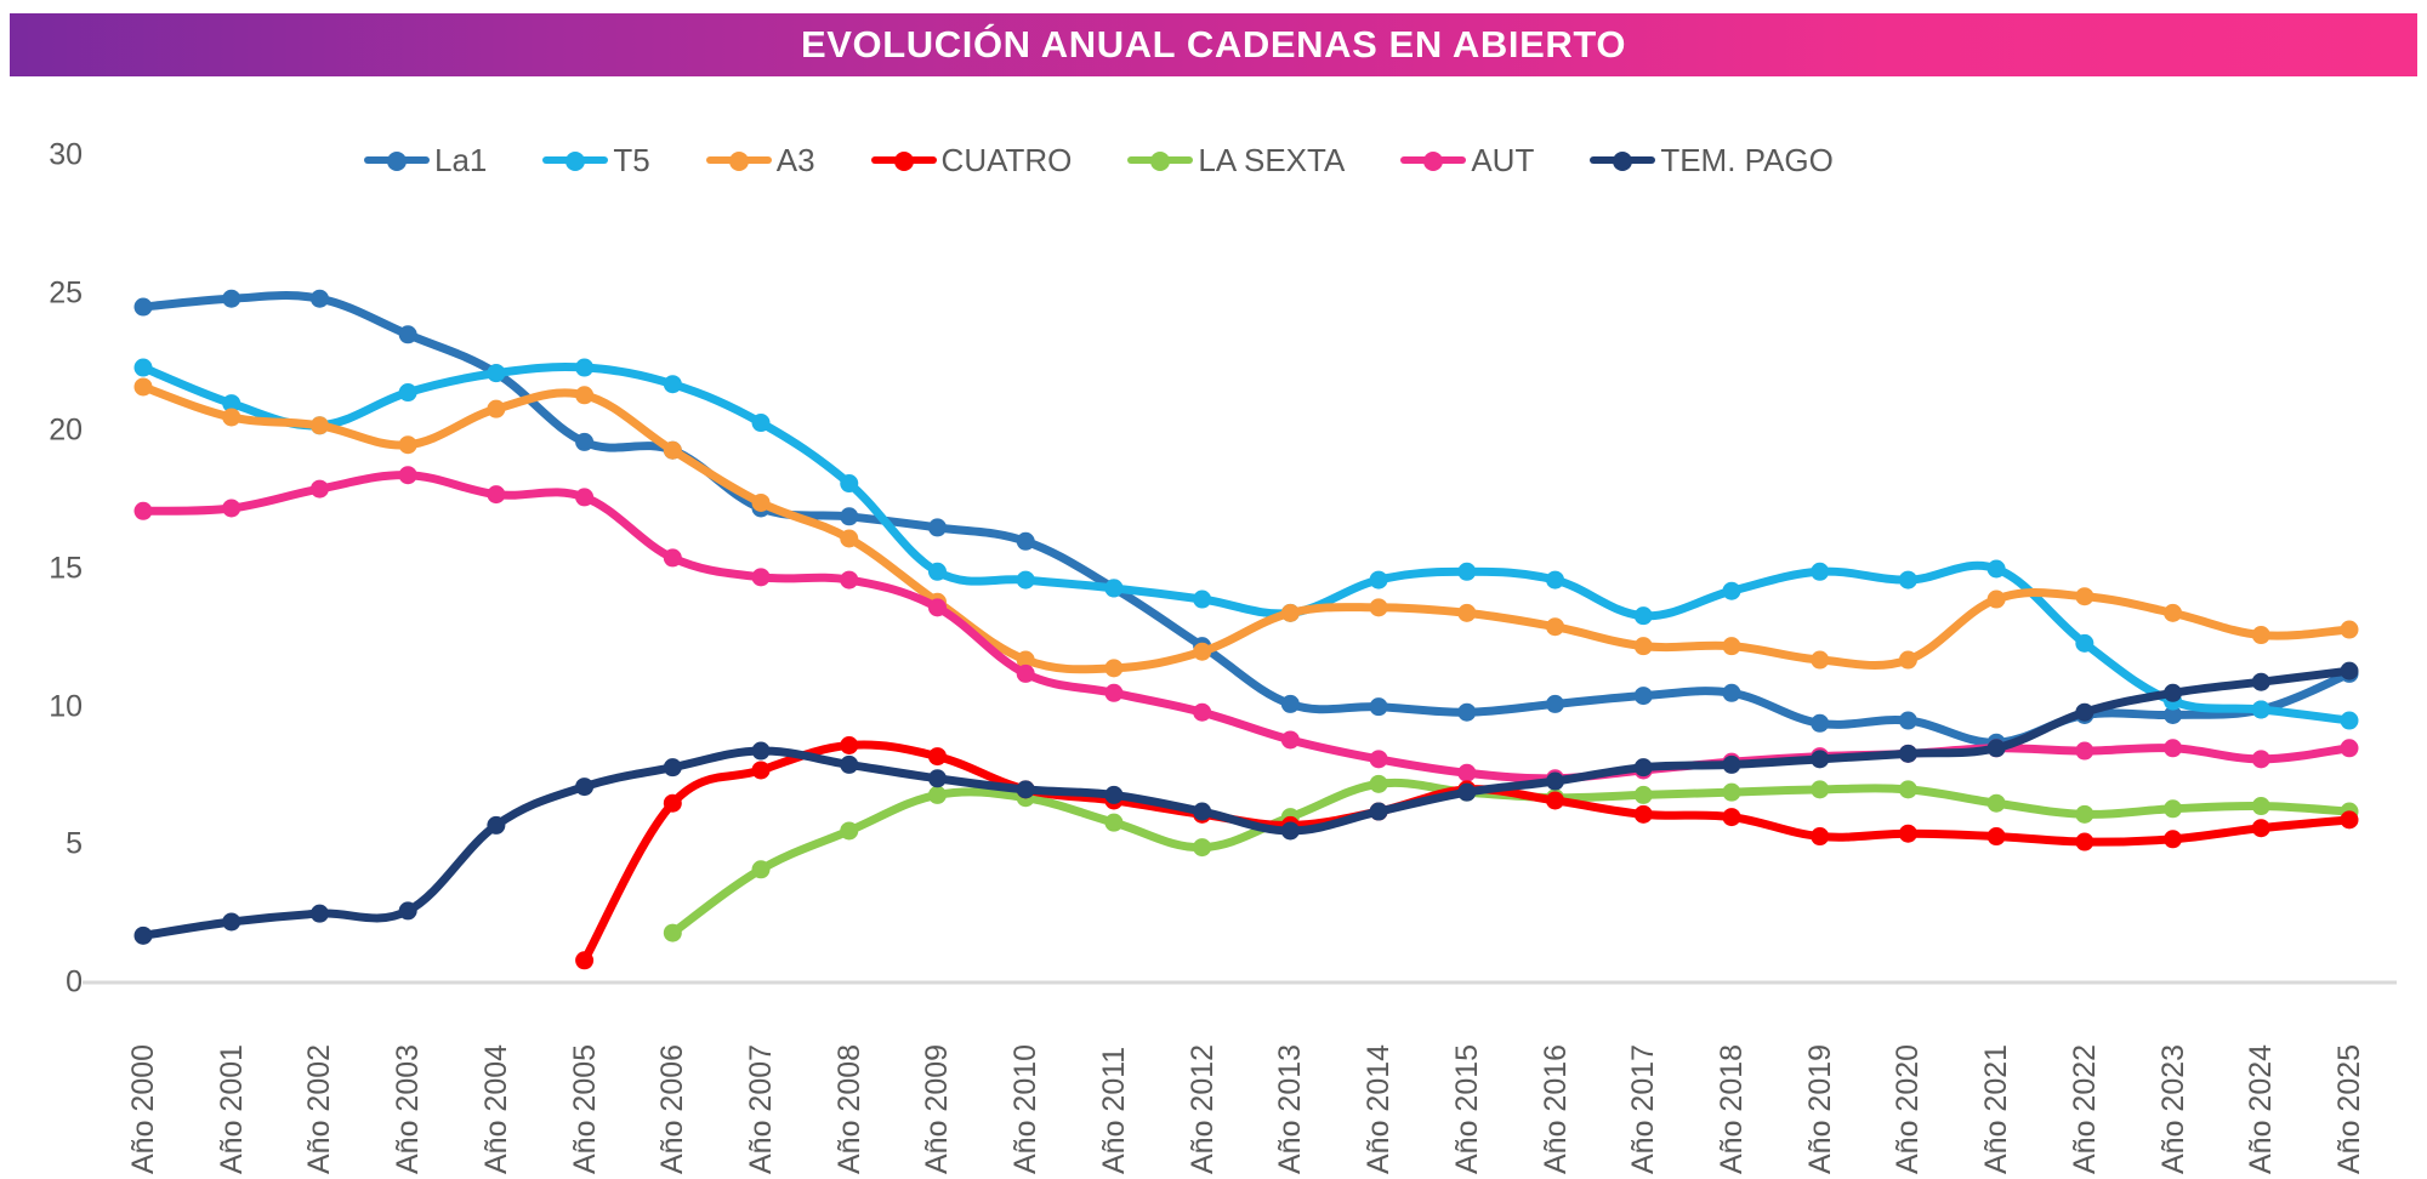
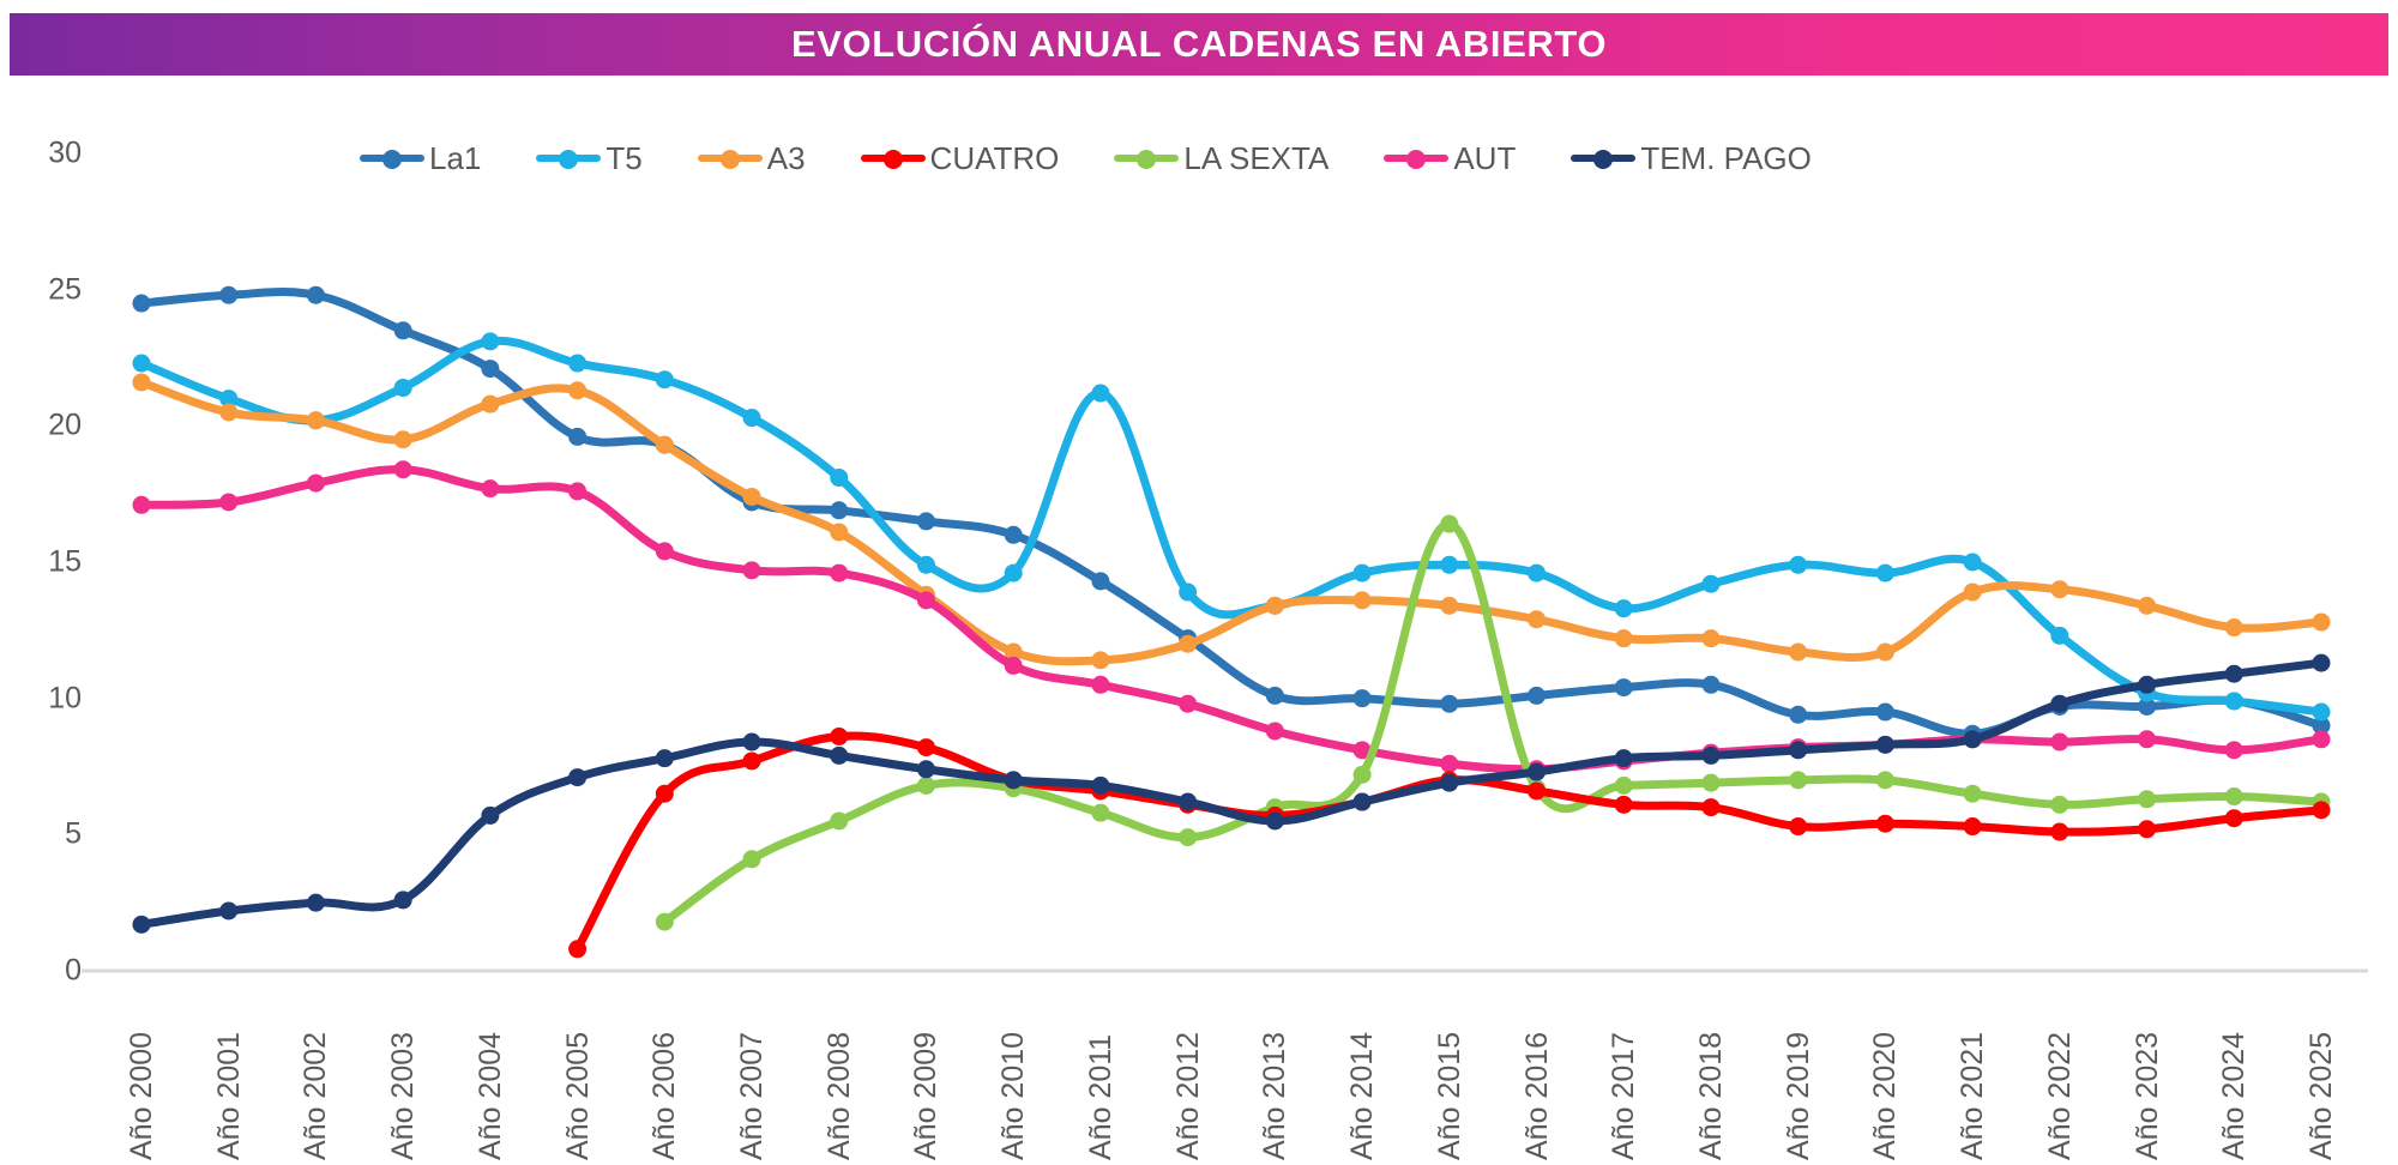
T5/Año 2004: 22.1 -> 23.1
T5/Año 2011: 14.3 -> 21.2
LA SEXTA/Año 2015: 6.9 -> 16.4
La1/Año 2025: 11.2 -> 9.0
